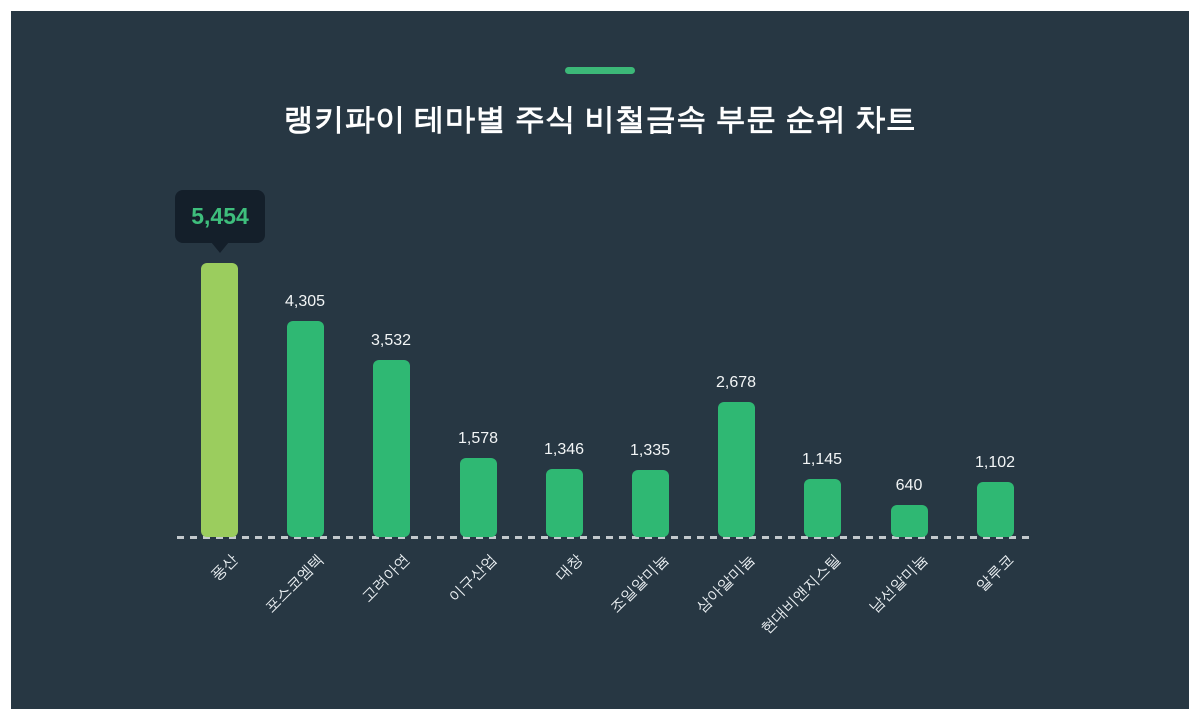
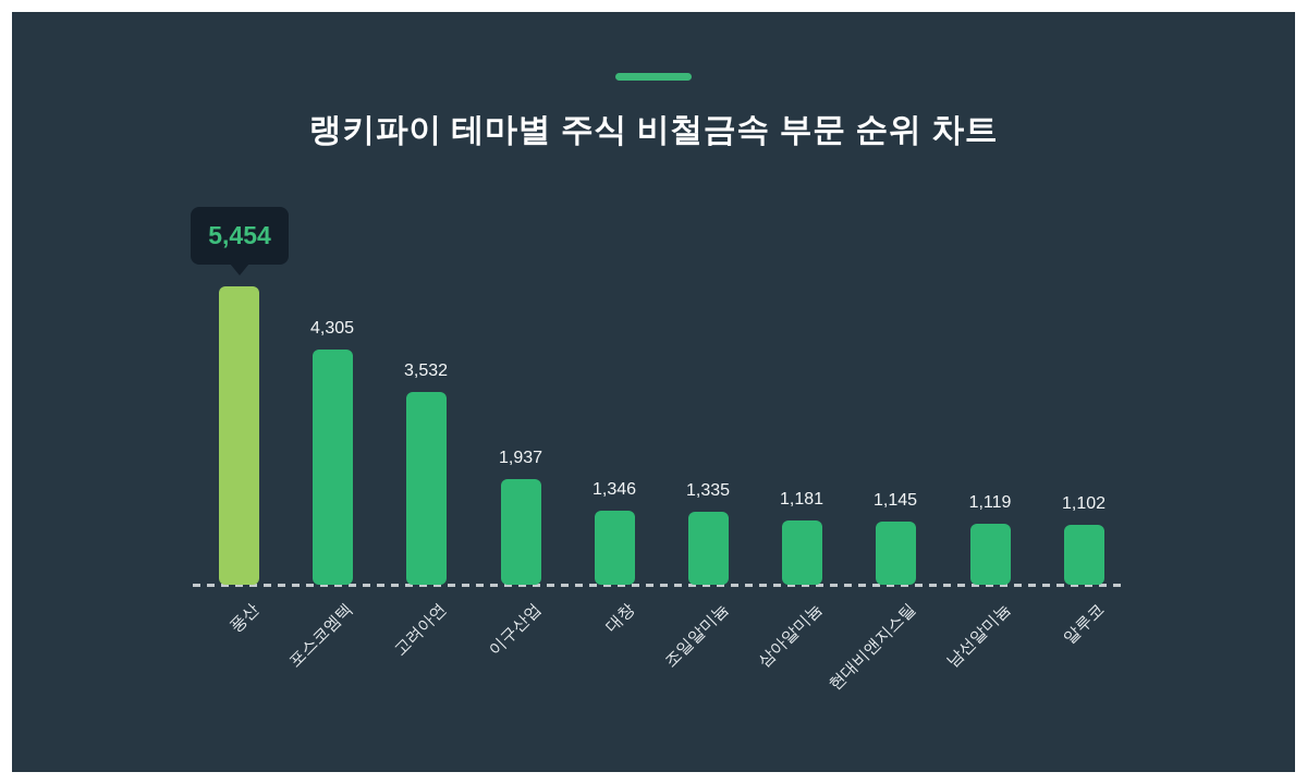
이구산업: 1,578 -> 1,937
삼아알미늄: 2,678 -> 1,181
남선알미늄: 640 -> 1,119
